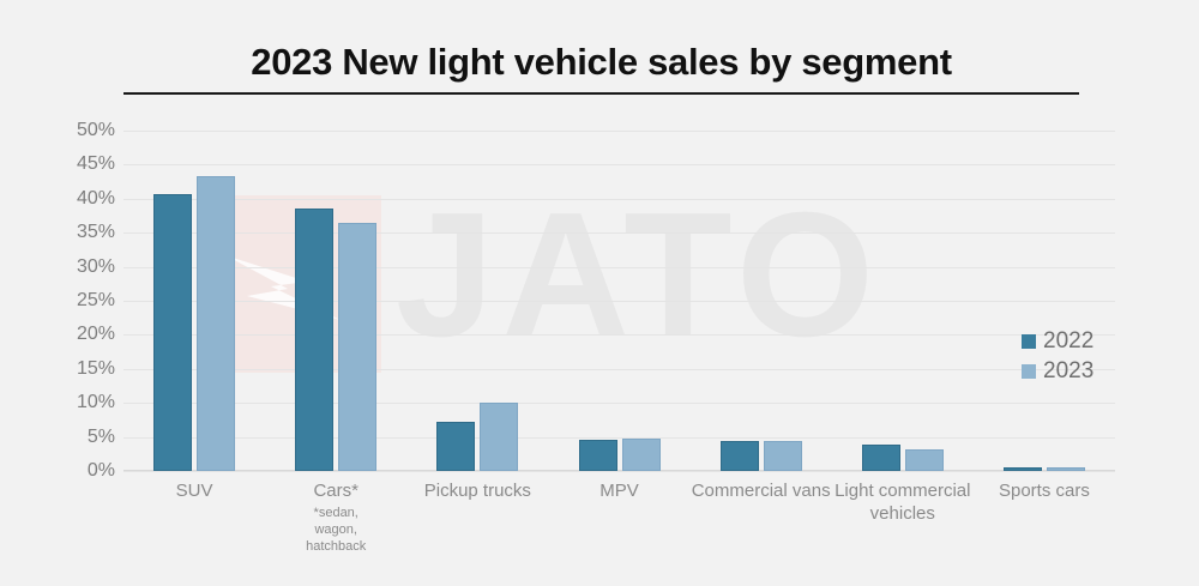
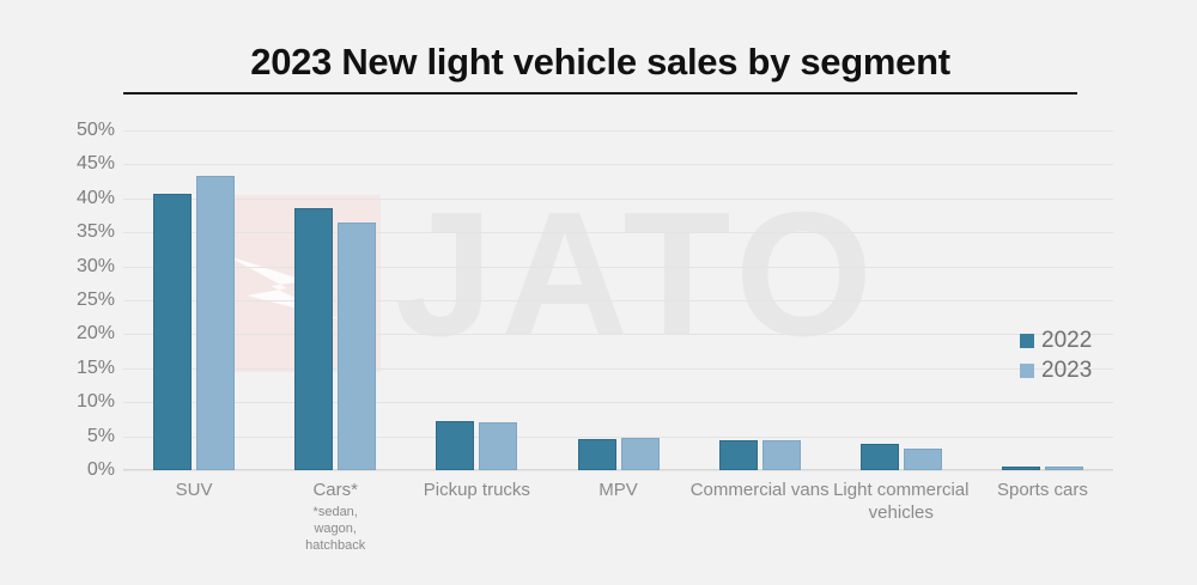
2023/Pickup trucks: 10% -> 7%
